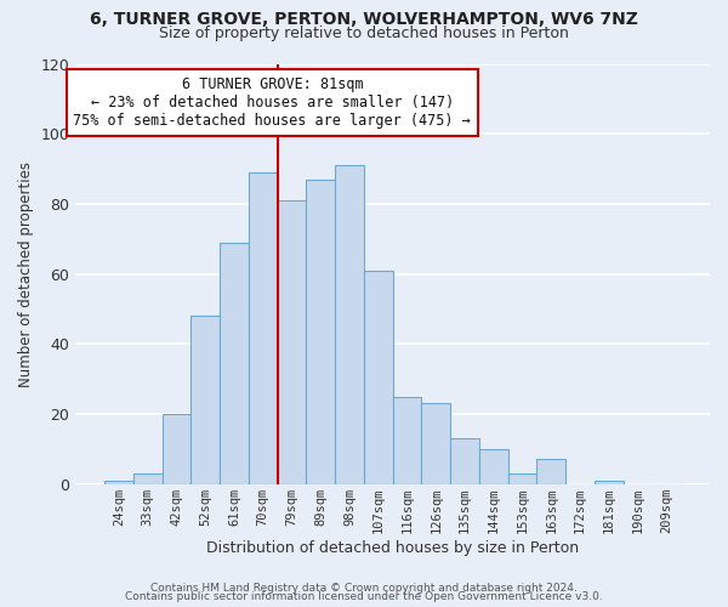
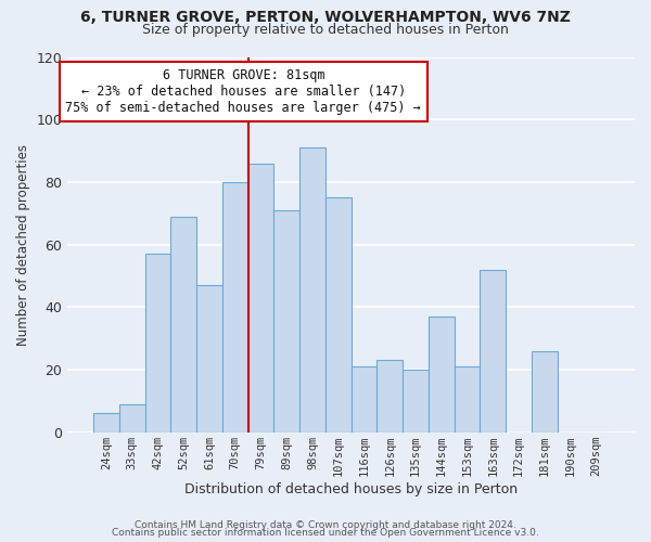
24sqm: 1 -> 6
33sqm: 3 -> 9
42sqm: 20 -> 57
52sqm: 48 -> 69
61sqm: 69 -> 47
70sqm: 89 -> 80
79sqm: 81 -> 86
89sqm: 87 -> 71
107sqm: 61 -> 75
116sqm: 25 -> 21
135sqm: 13 -> 20
144sqm: 10 -> 37
153sqm: 3 -> 21
163sqm: 7 -> 52
181sqm: 1 -> 26
